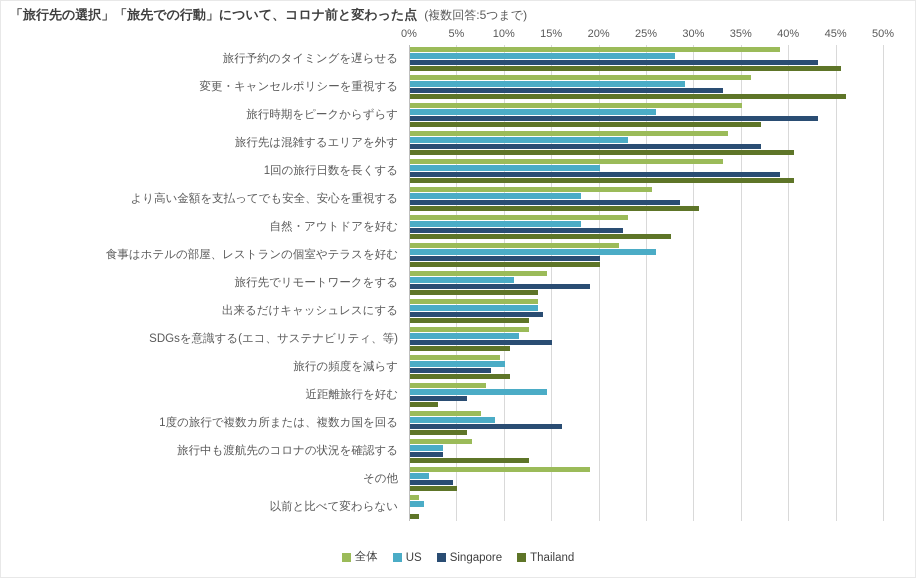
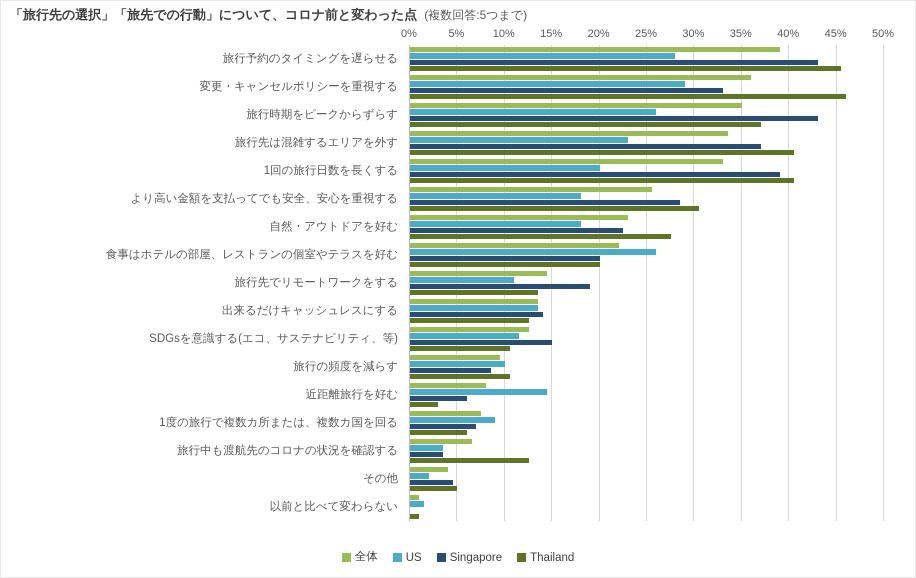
Singapore/1度の旅行で複数カ所または、複数カ国を回る: 16% -> 7%
全体/その他: 19% -> 4%
